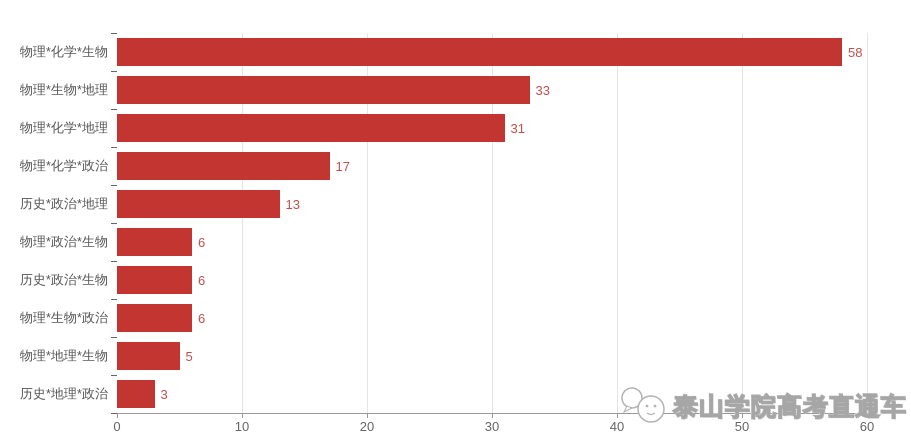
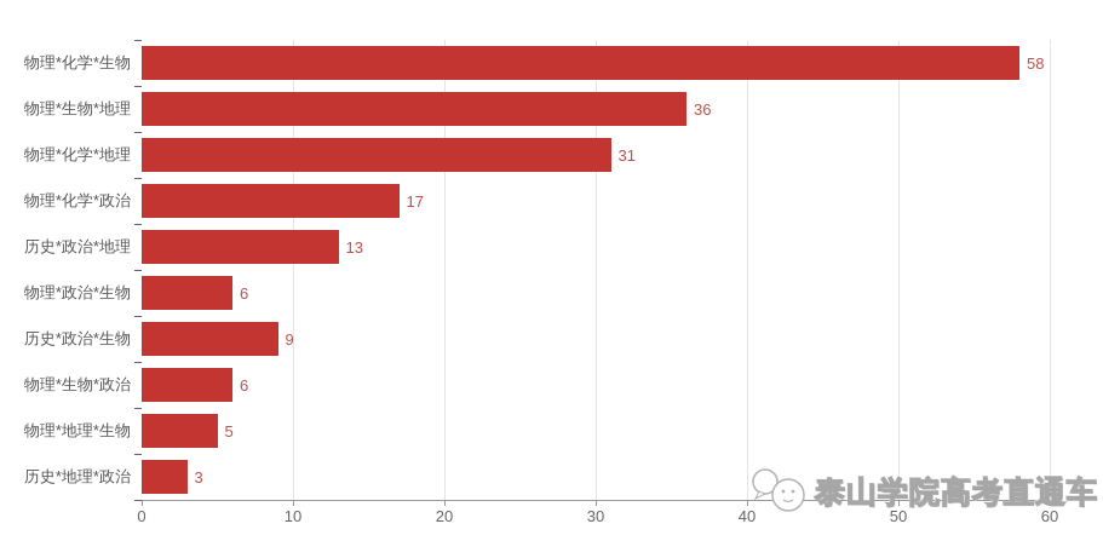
物理*生物*地理: 33 -> 36
历史*政治*生物: 6 -> 9
